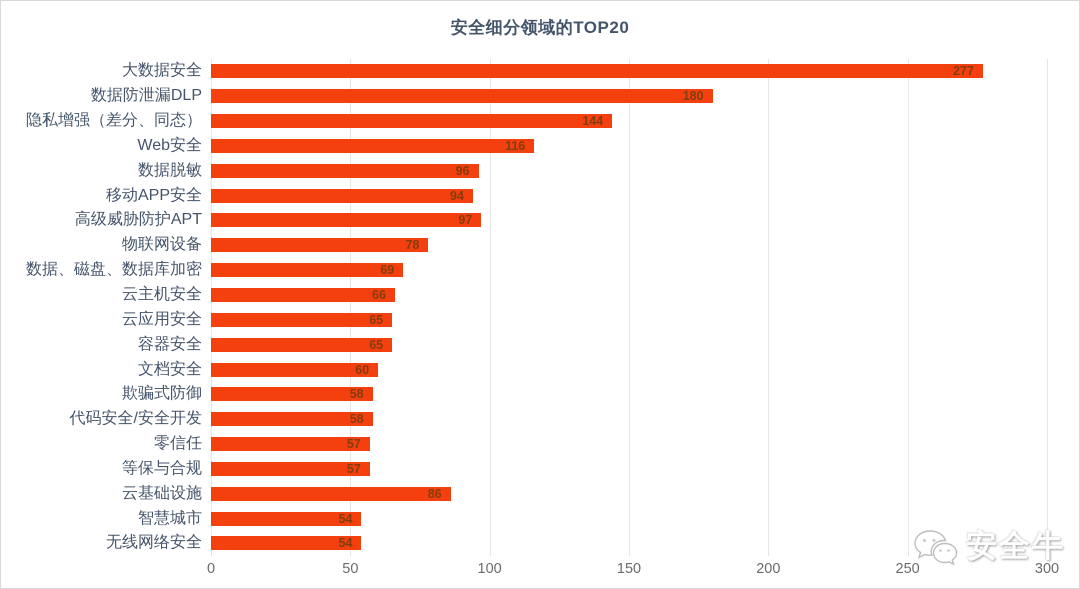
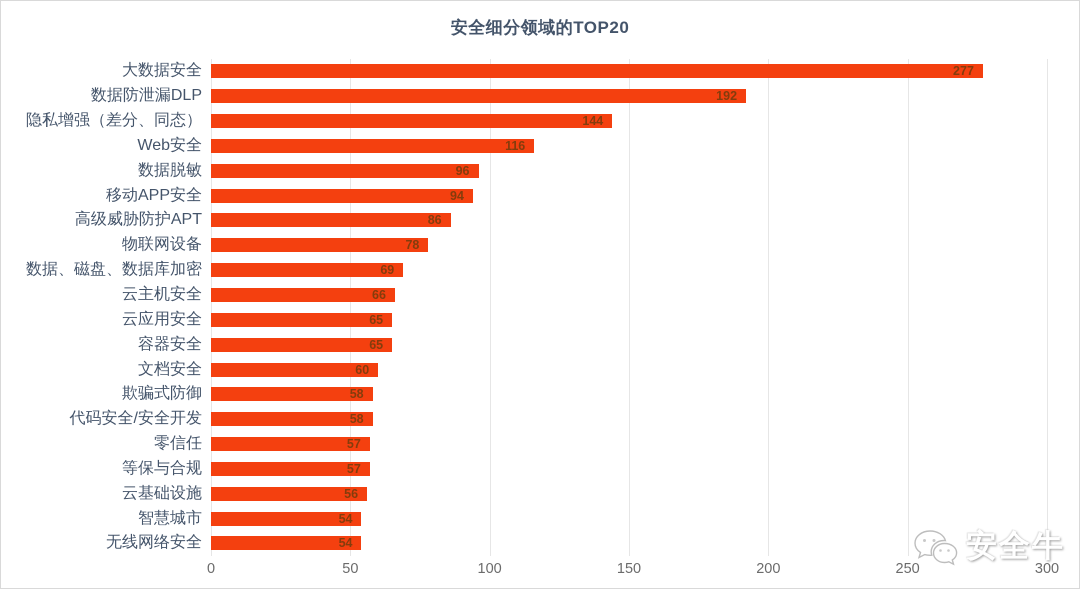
数据防泄漏DLP: 180 -> 192
高级威胁防护APT: 97 -> 86
云基础设施: 86 -> 56
